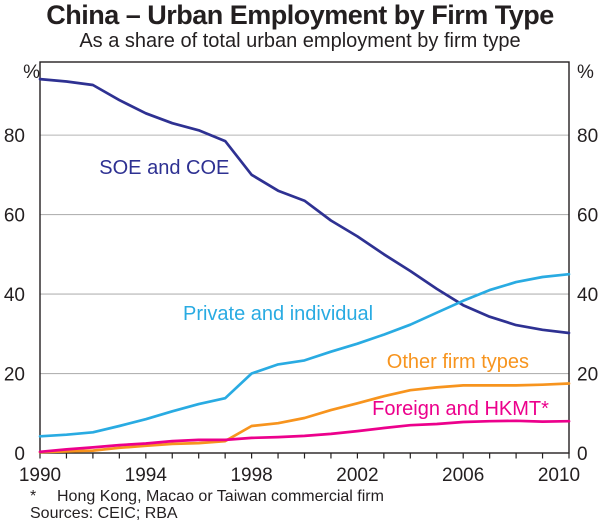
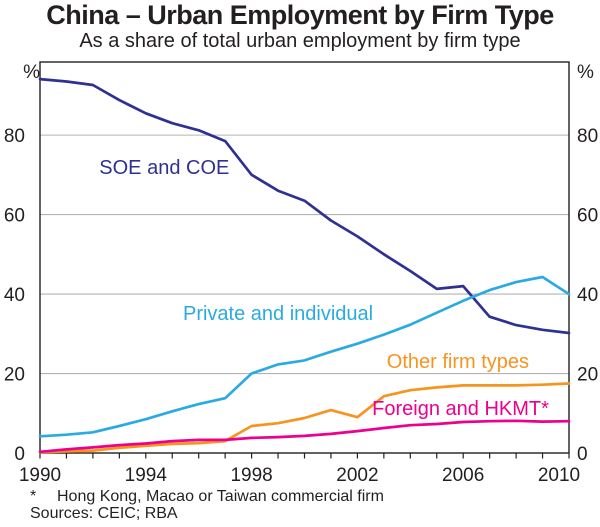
Other firm types/2002: 12 -> 9
SOE and COE/2006: 37 -> 42
Private and individual/2010: 45 -> 40
